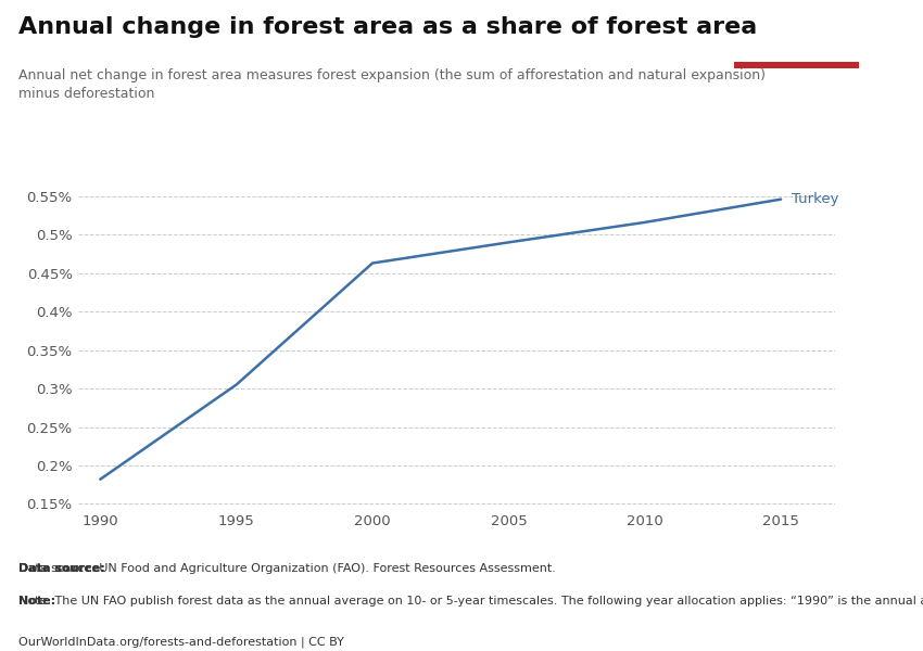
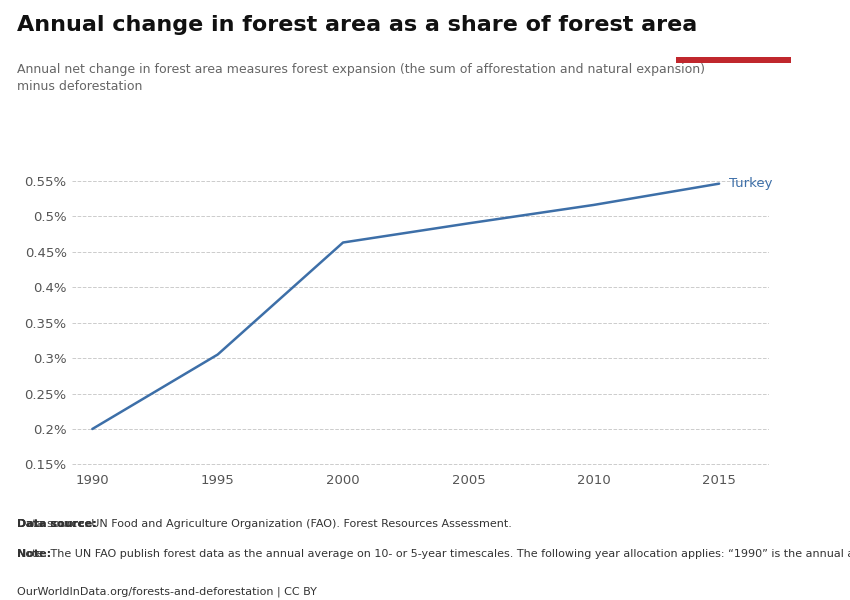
1990: 0.182% -> 0.200%
